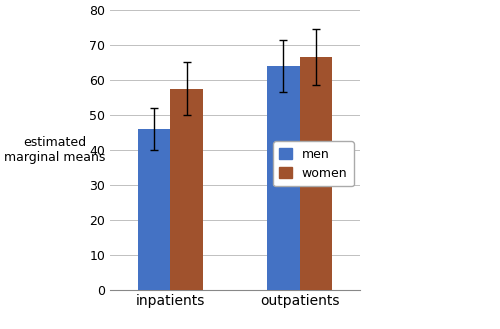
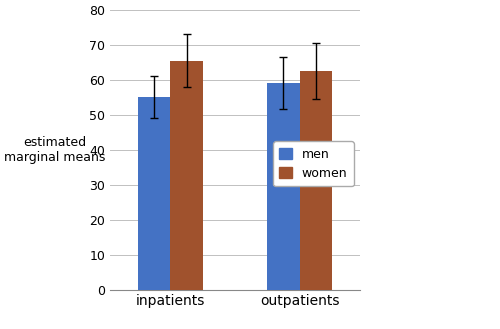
men/inpatients: 46 -> 55
women/inpatients: 57.5 -> 65.5
men/outpatients: 64 -> 59
women/outpatients: 66.5 -> 62.5
